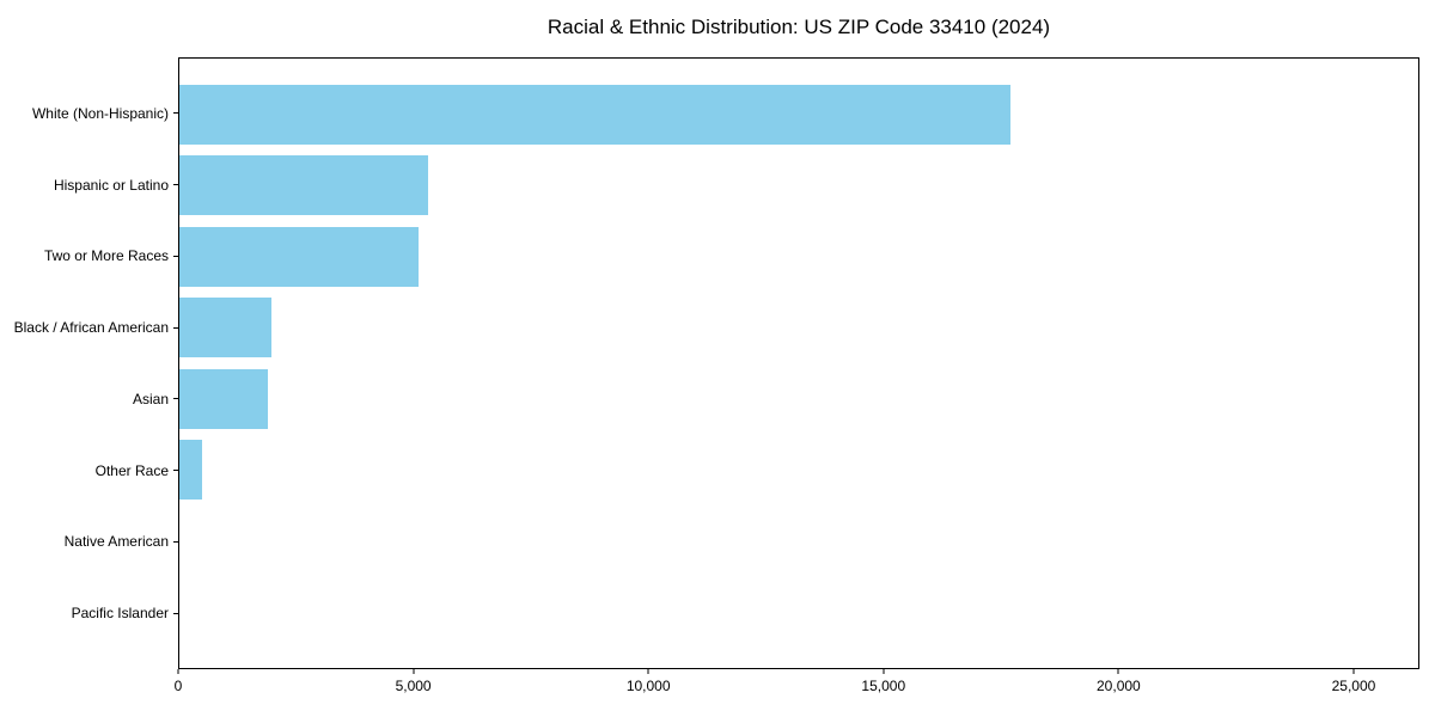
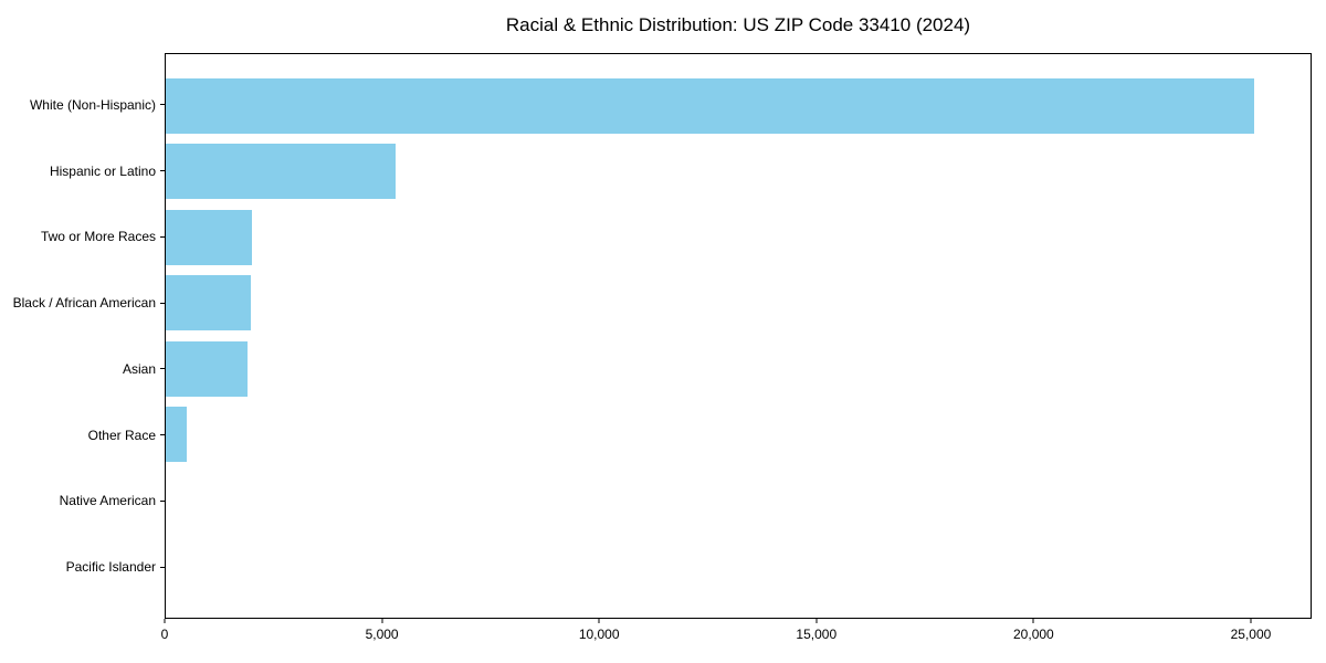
White (Non-Hispanic): 17700 -> 25100
Two or More Races: 5100 -> 2000
